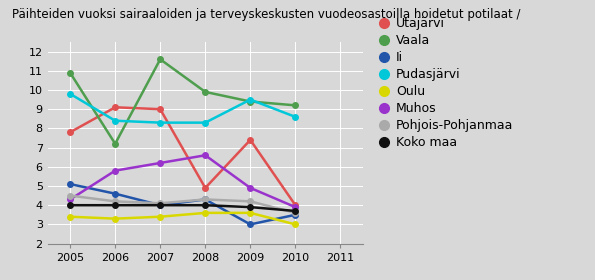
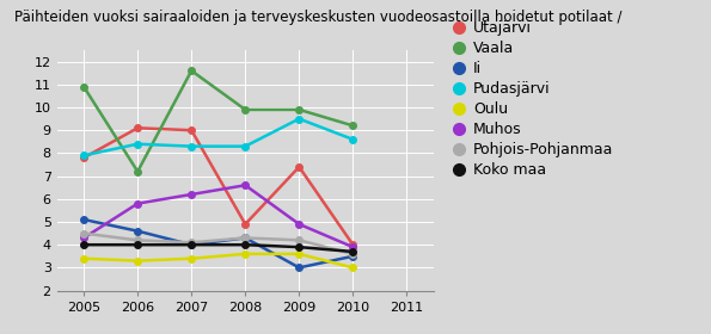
Pudasjärvi/2005: 9.8 -> 7.9
Vaala/2009: 9.4 -> 9.9
